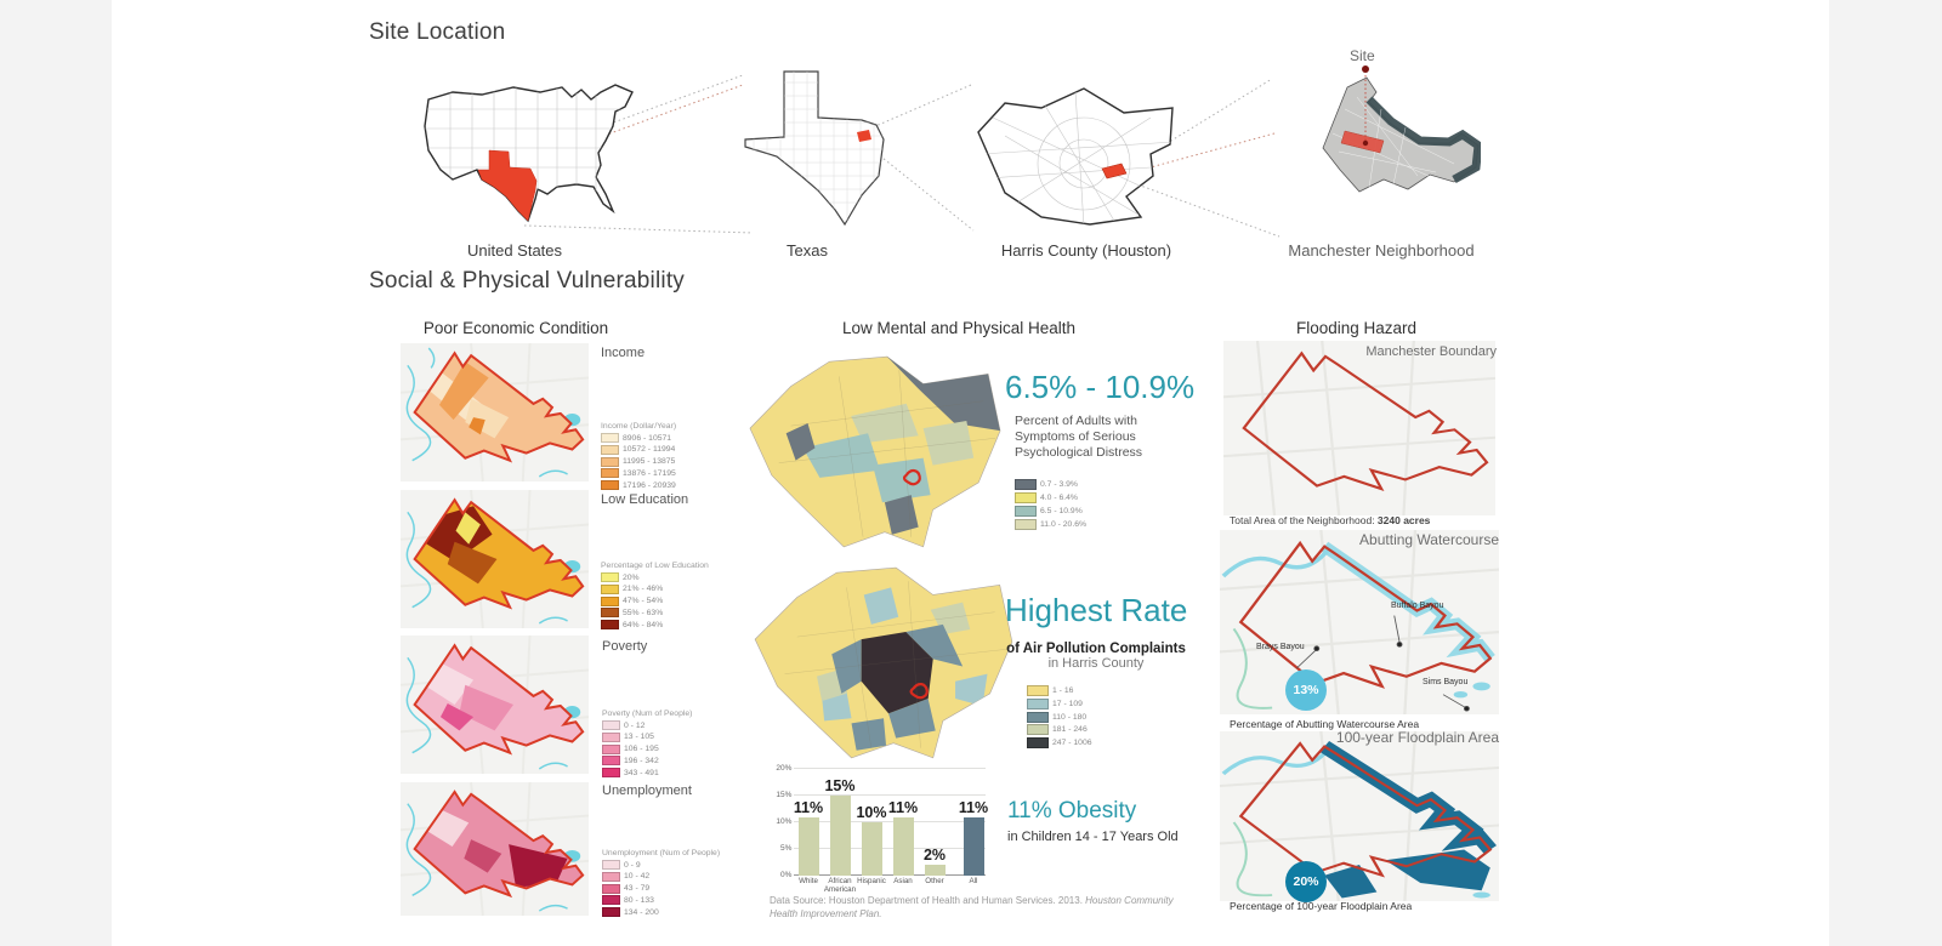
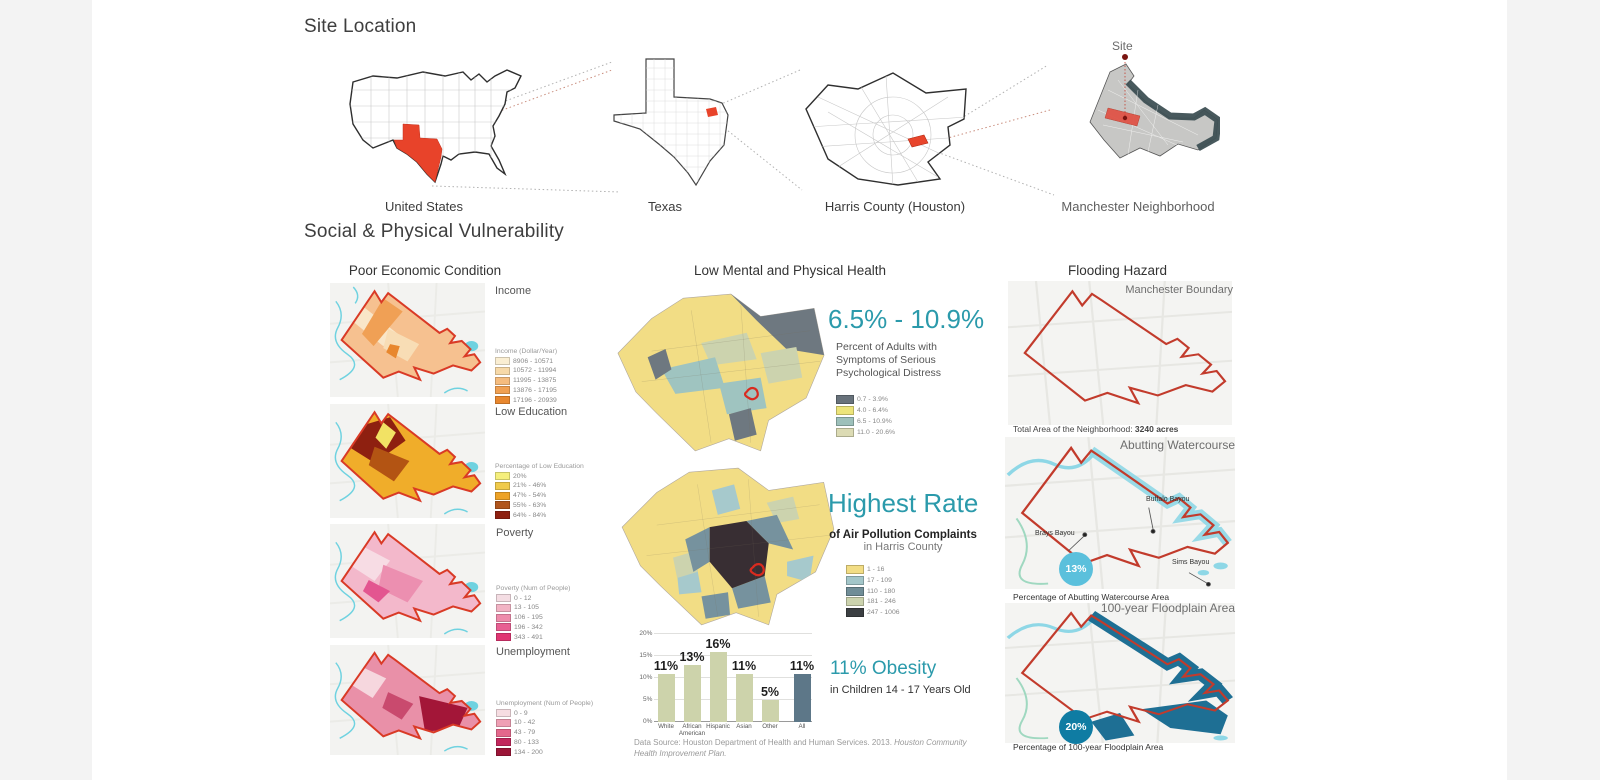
African American: 15% -> 13%
Hispanic: 10% -> 16%
Other: 2% -> 5%
